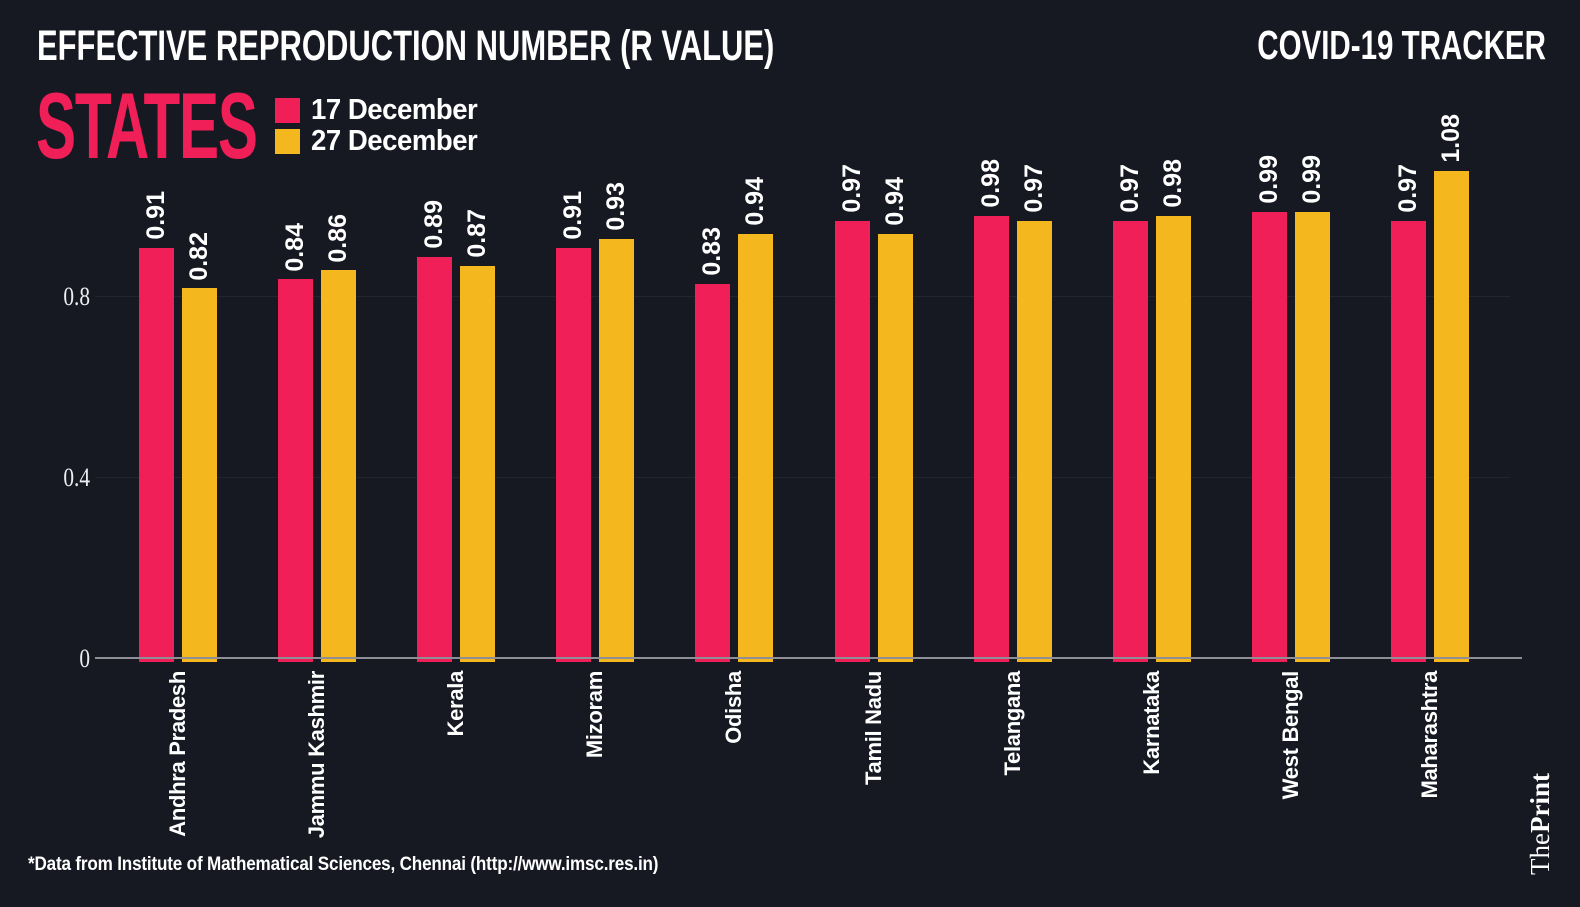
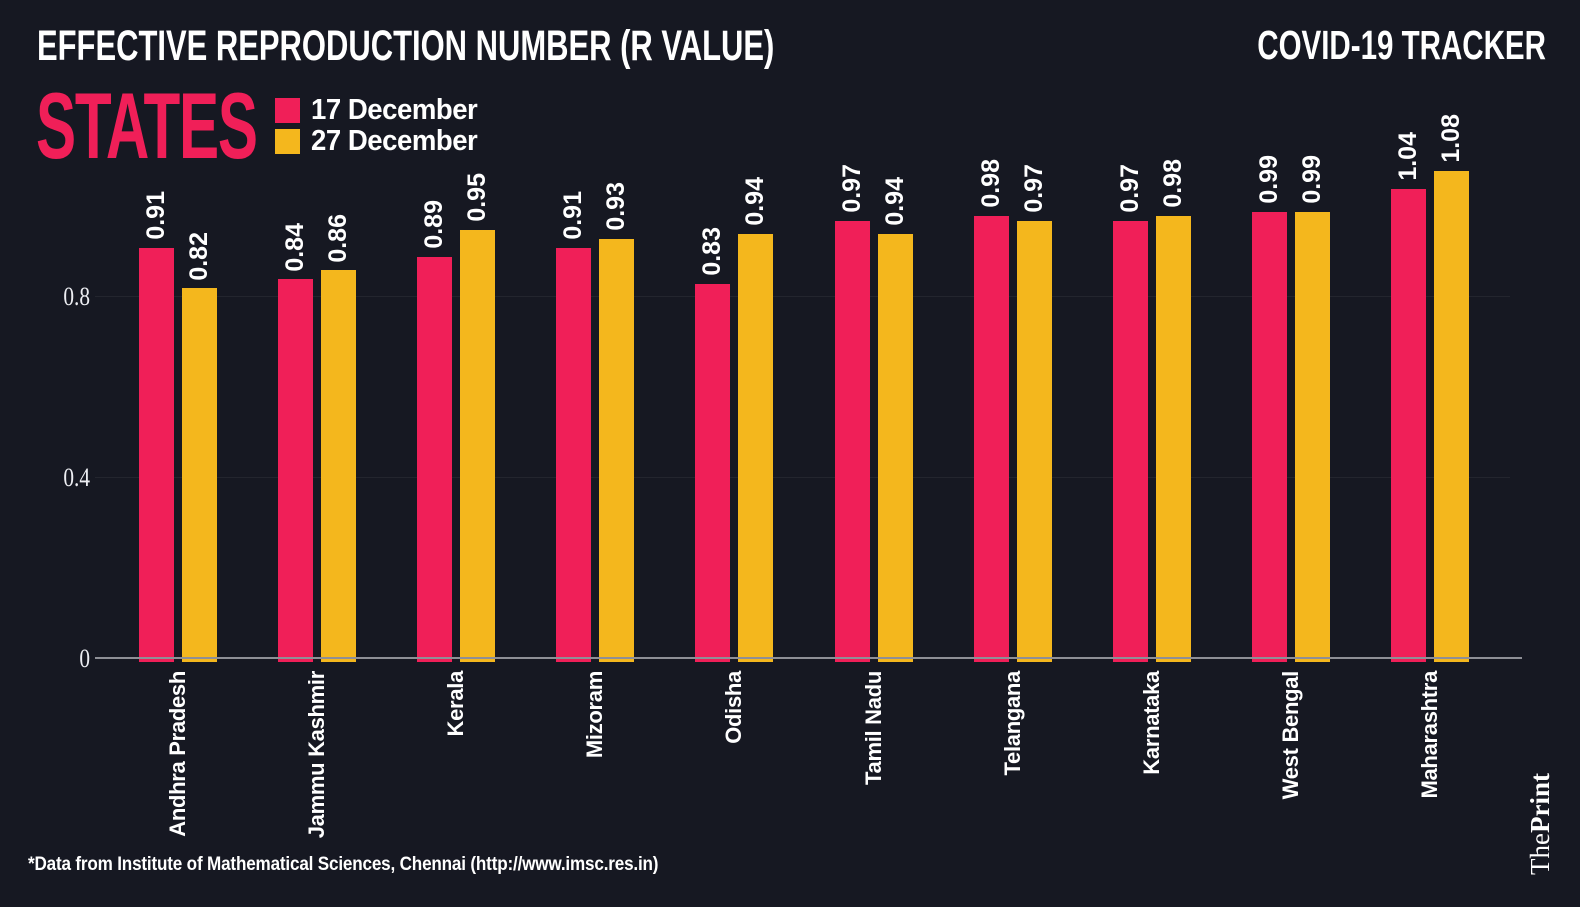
27 December/Kerala: 0.87 -> 0.95
17 December/Maharashtra: 0.97 -> 1.04
